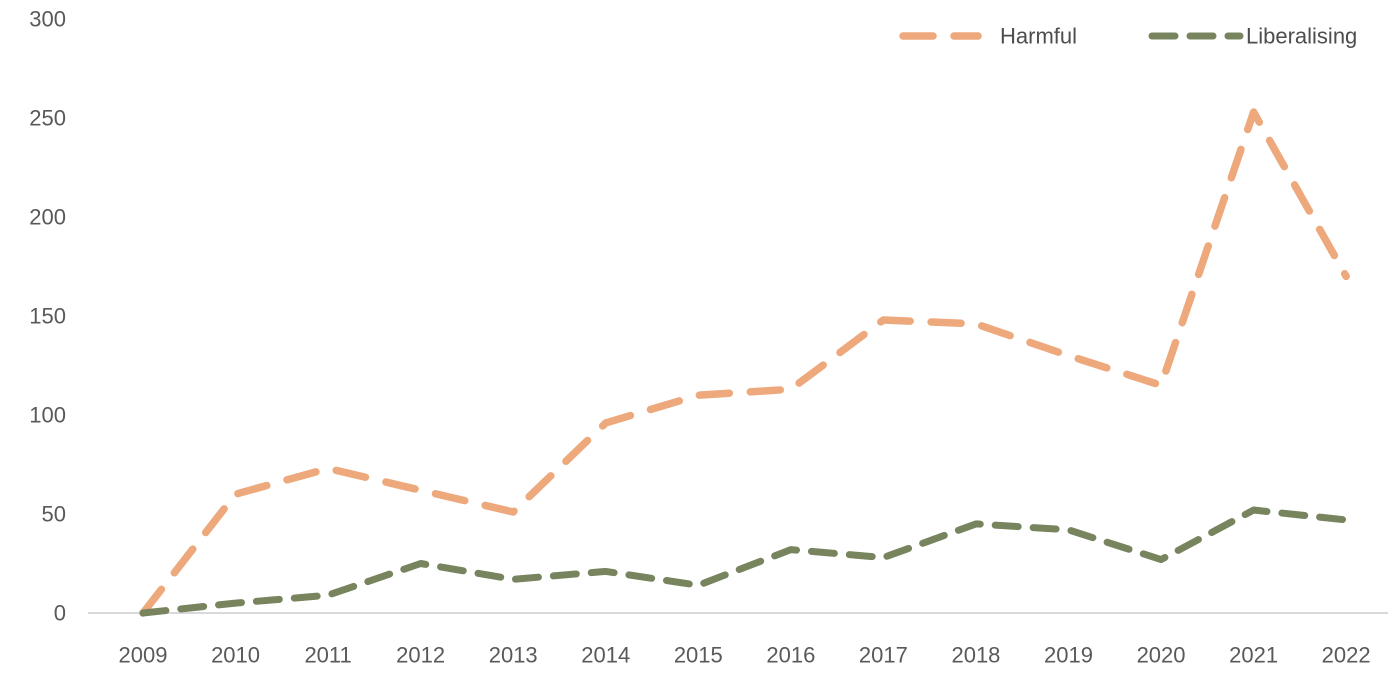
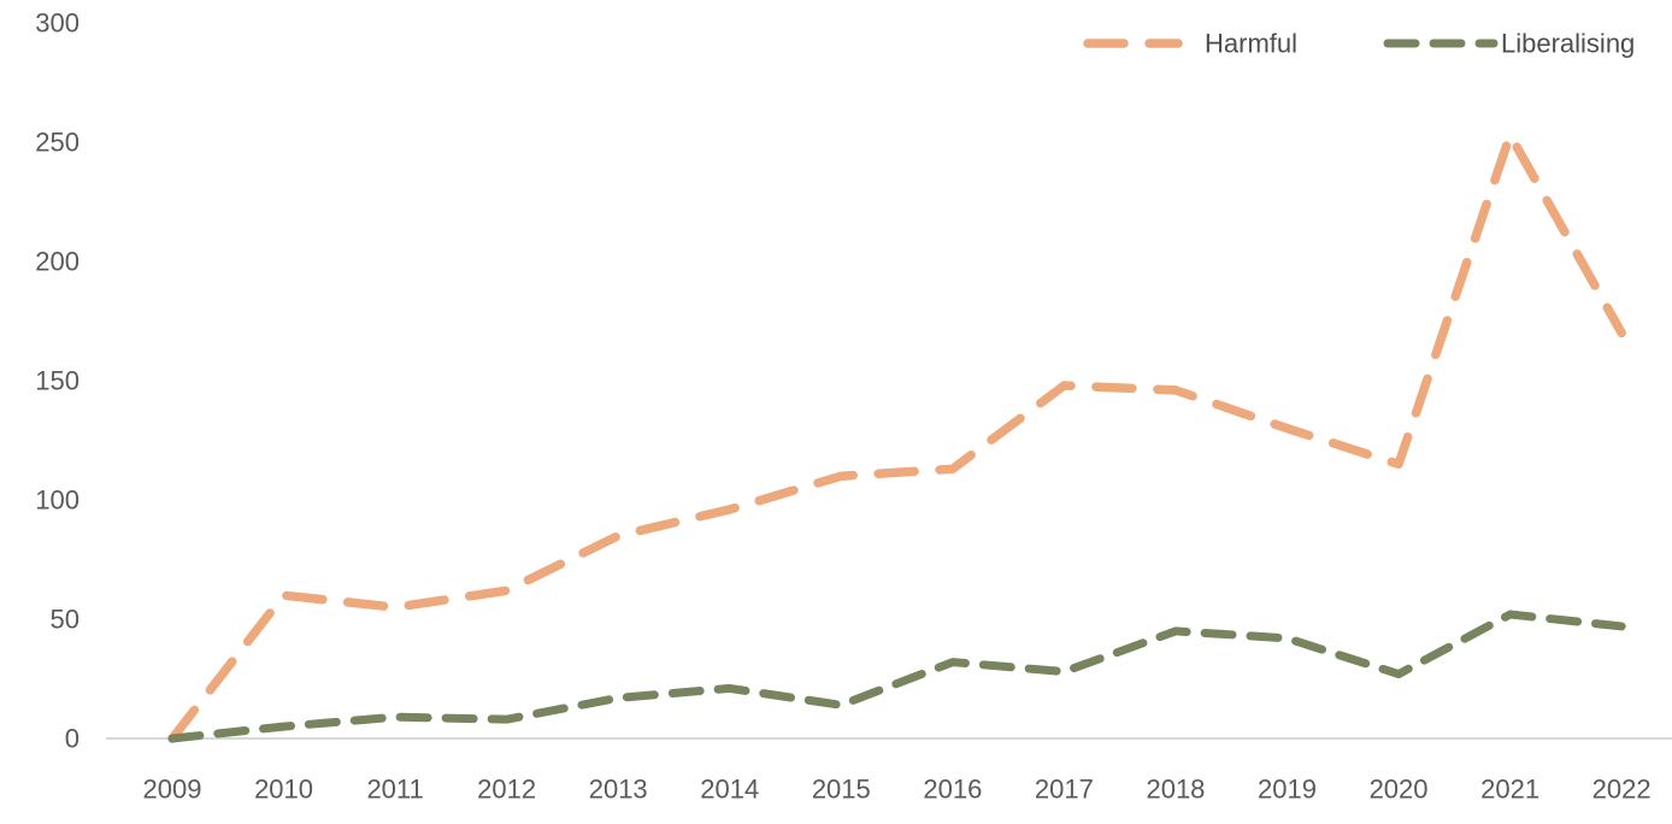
Harmful/2011: 73 -> 55
Liberalising/2012: 25 -> 8
Harmful/2013: 51 -> 85
